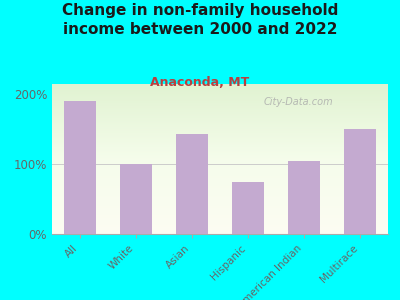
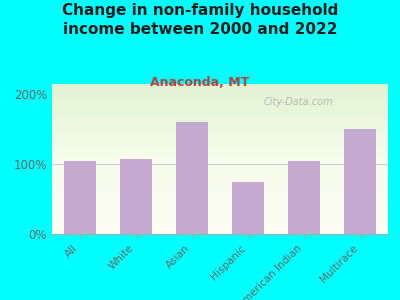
All: 190% -> 105%
White: 100% -> 108%
Asian: 144% -> 160%
